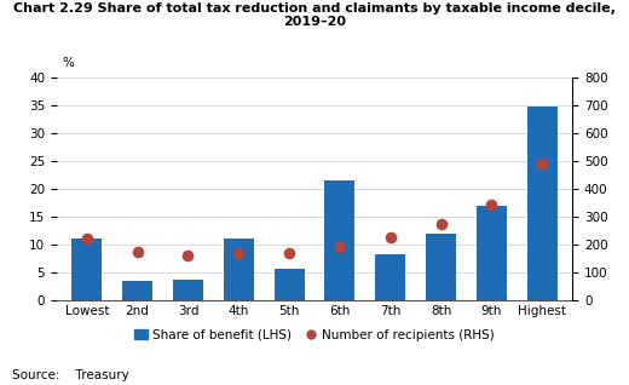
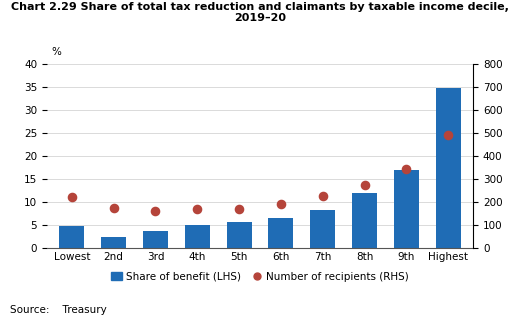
Share of benefit (LHS)/Lowest: 11.0 -> 4.7
Share of benefit (LHS)/2nd: 3.5 -> 2.3
Share of benefit (LHS)/4th: 11.0 -> 5.0
Share of benefit (LHS)/6th: 21.5 -> 6.5
